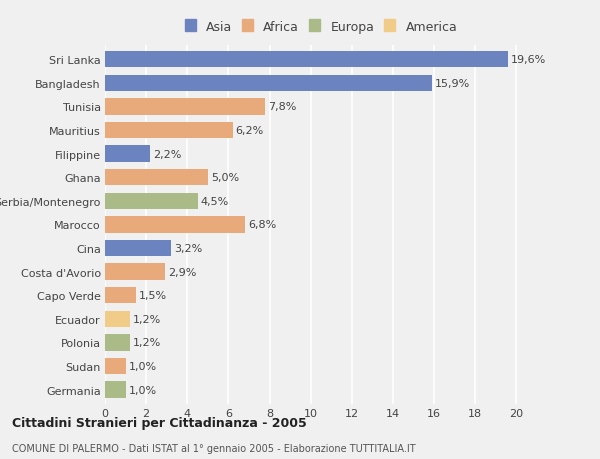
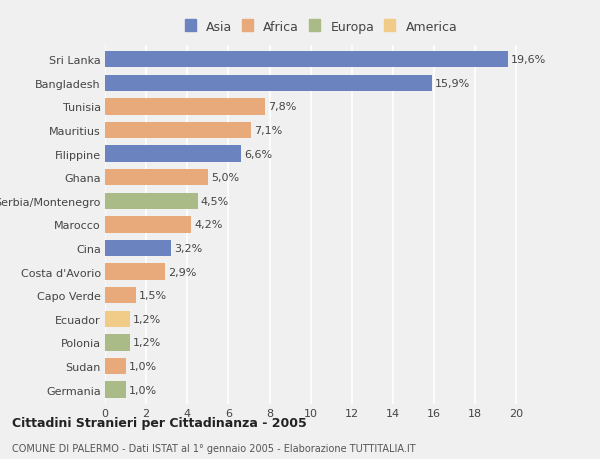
Mauritius: 6,2% -> 7,1%
Filippine: 2,2% -> 6,6%
Marocco: 6,8% -> 4,2%
